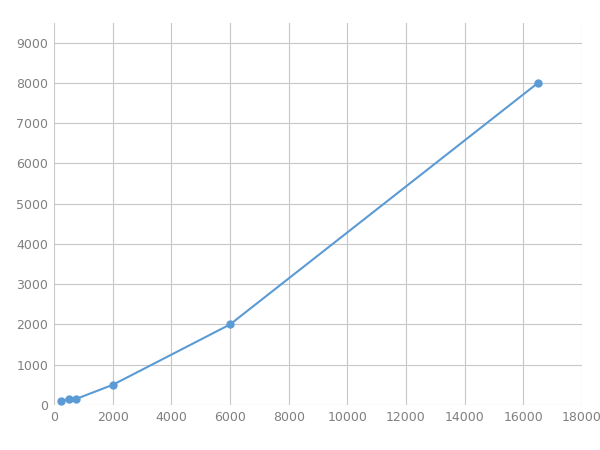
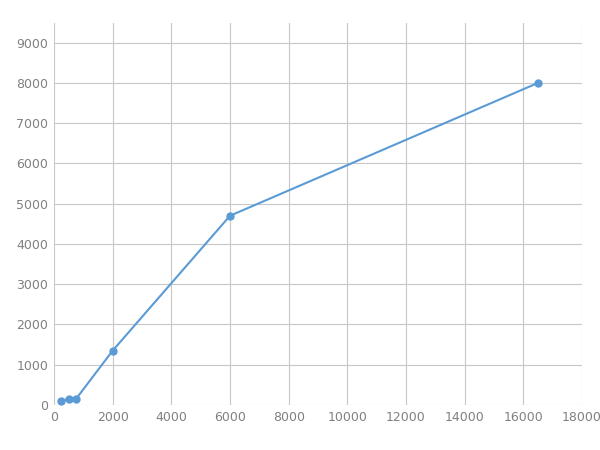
2000: 500 -> 1350
6000: 2000 -> 4700
